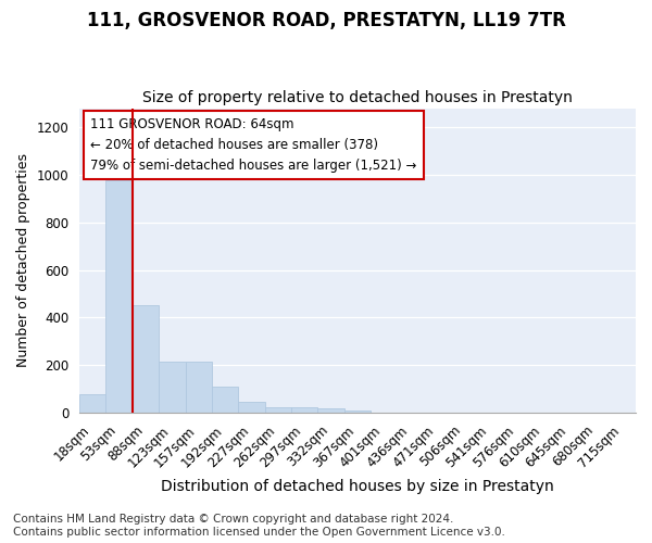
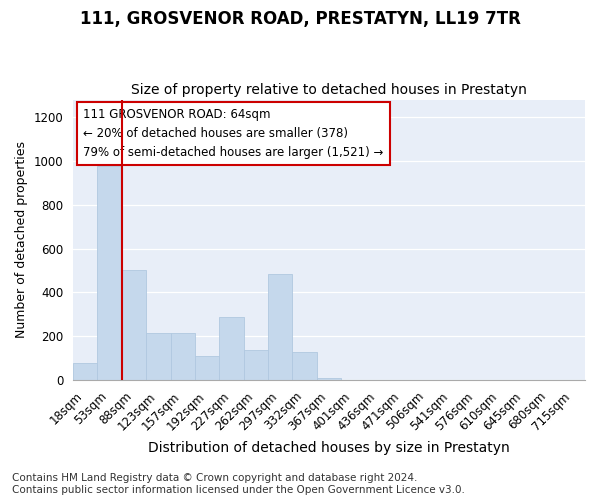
88sqm: 450 -> 500
227sqm: 48 -> 290
262sqm: 25 -> 135
297sqm: 22 -> 485
332sqm: 18 -> 130
